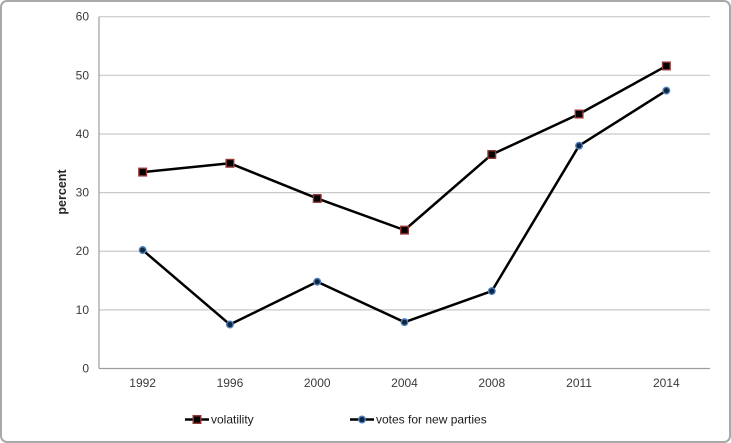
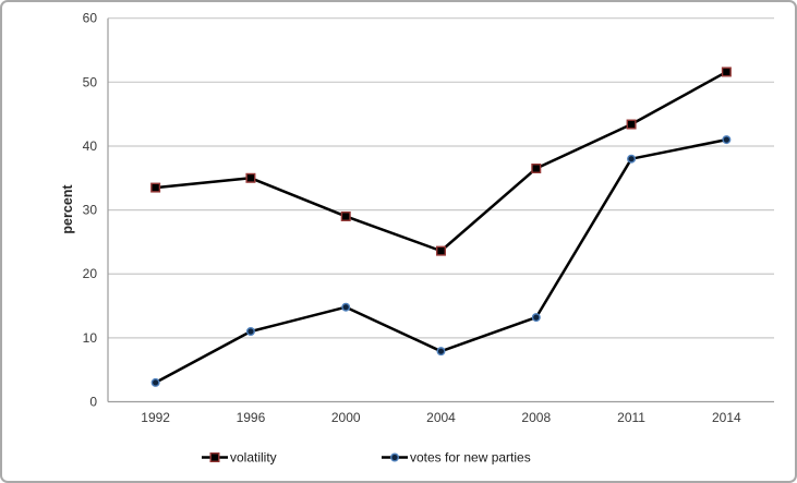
votes for new parties/1992: 20 -> 3
votes for new parties/1996: 8 -> 11
votes for new parties/2014: 47 -> 41
